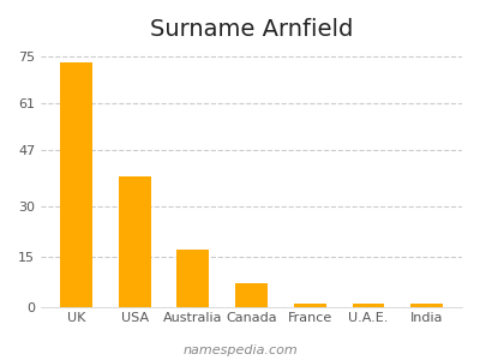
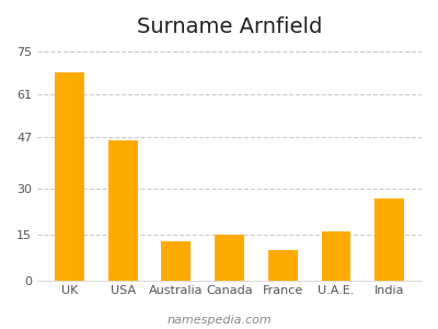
UK: 73 -> 68
USA: 39 -> 46
Australia: 17 -> 13
Canada: 7 -> 15
France: 1 -> 10
U.A.E.: 1 -> 16
India: 1 -> 27
